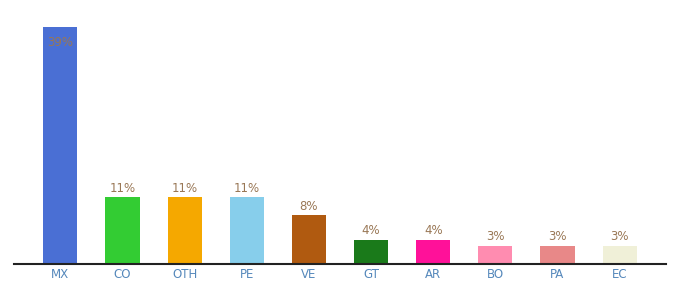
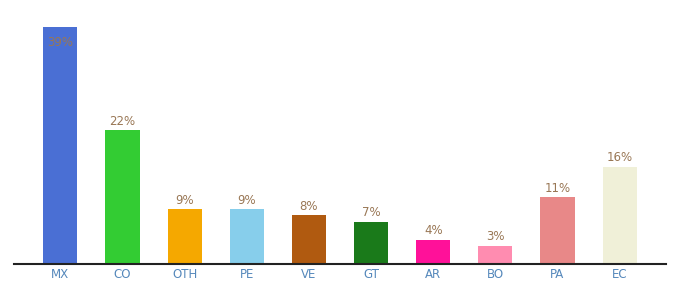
CO: 11% -> 22%
OTH: 11% -> 9%
PE: 11% -> 9%
GT: 4% -> 7%
PA: 3% -> 11%
EC: 3% -> 16%
